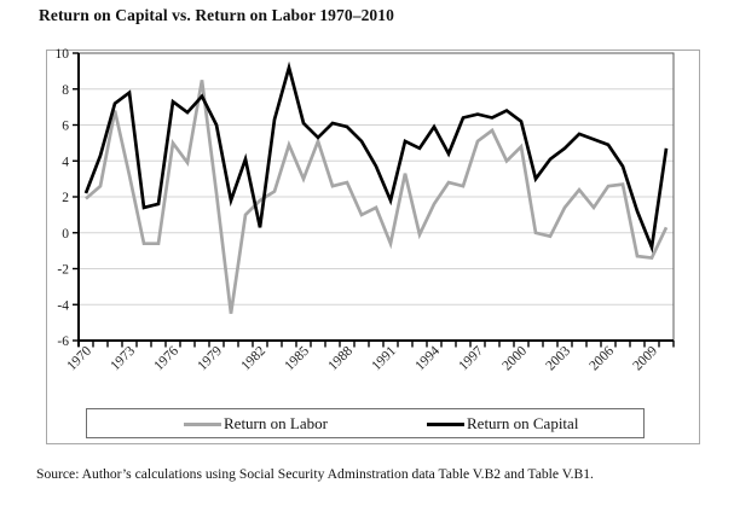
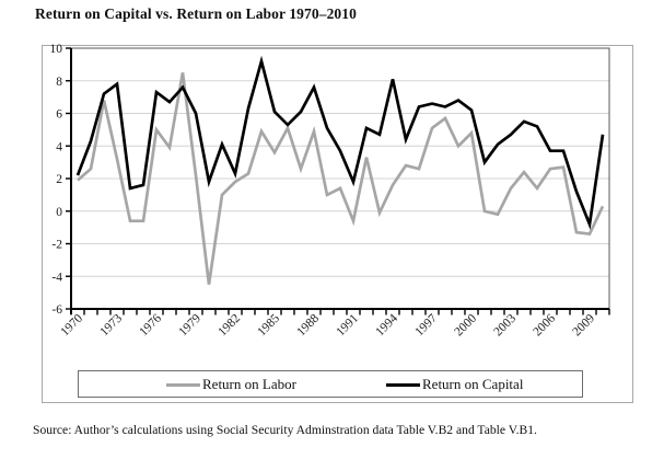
Return on Capital/1982: 0.3 -> 2.3
Return on Labor/1985: 3.0 -> 3.6
Return on Labor/1988: 2.8 -> 4.9
Return on Capital/1988: 5.9 -> 7.6
Return on Capital/1994: 5.9 -> 8.1
Return on Capital/2006: 4.9 -> 3.7
